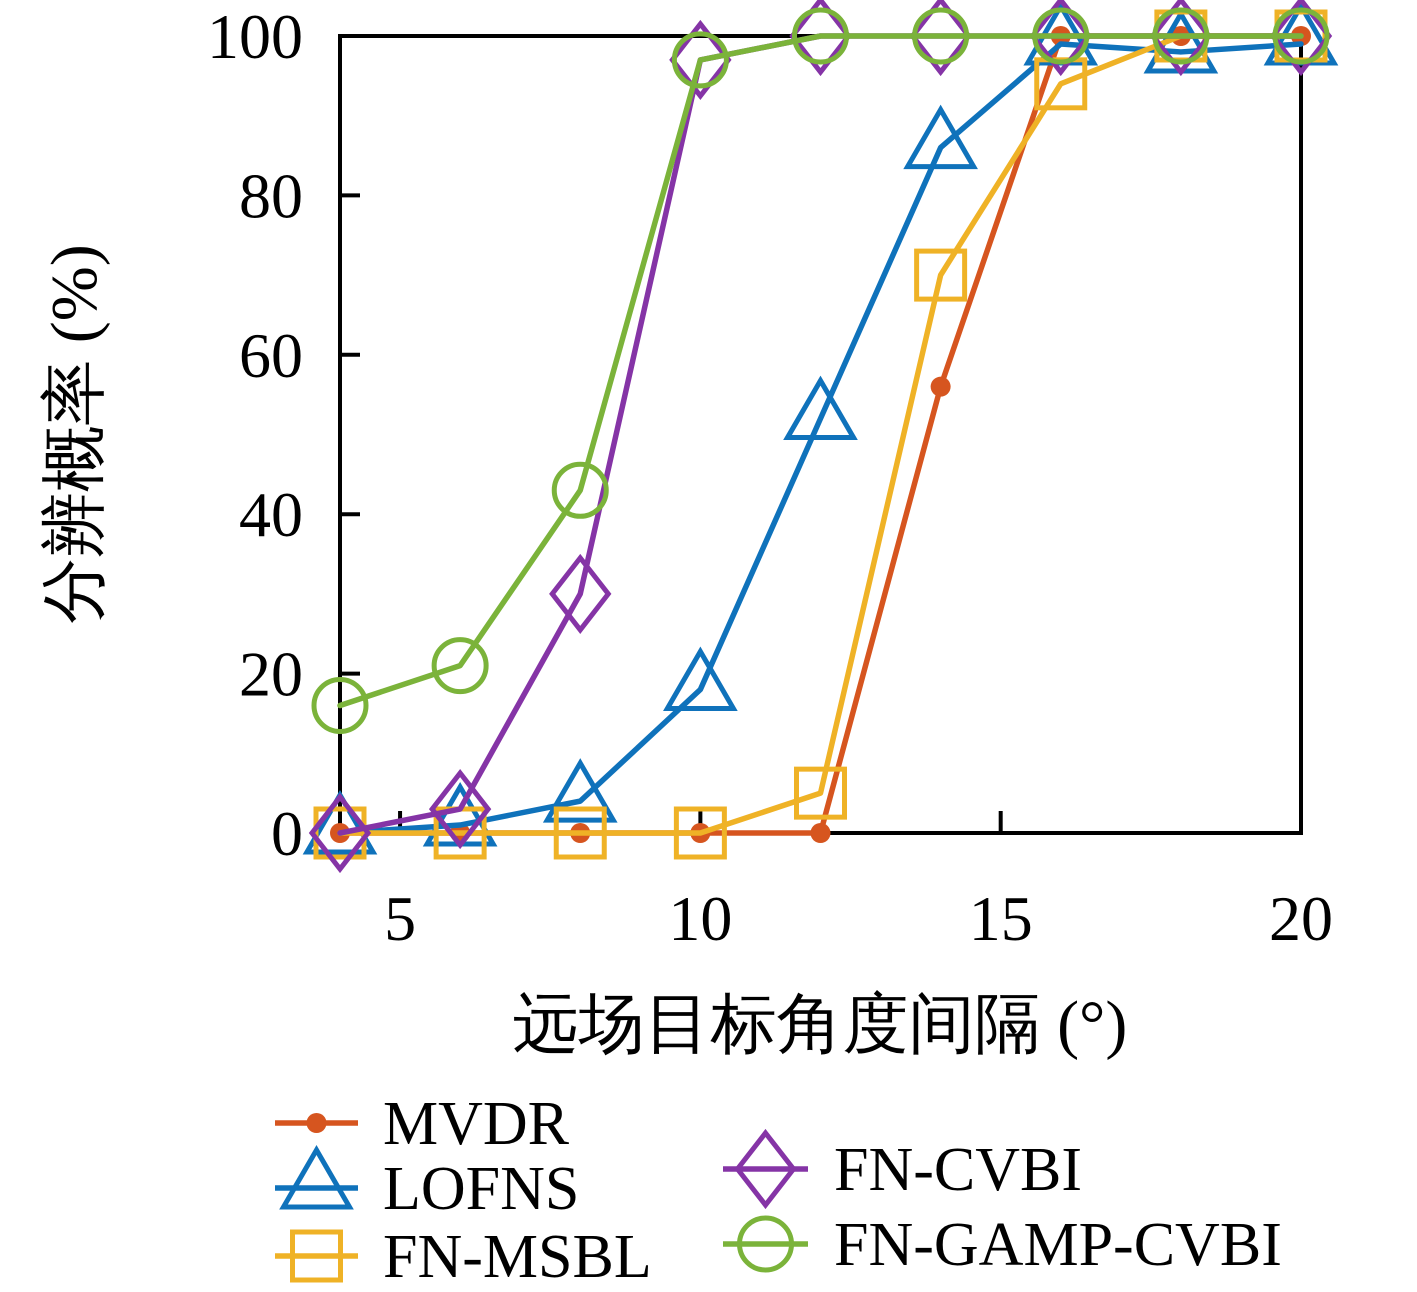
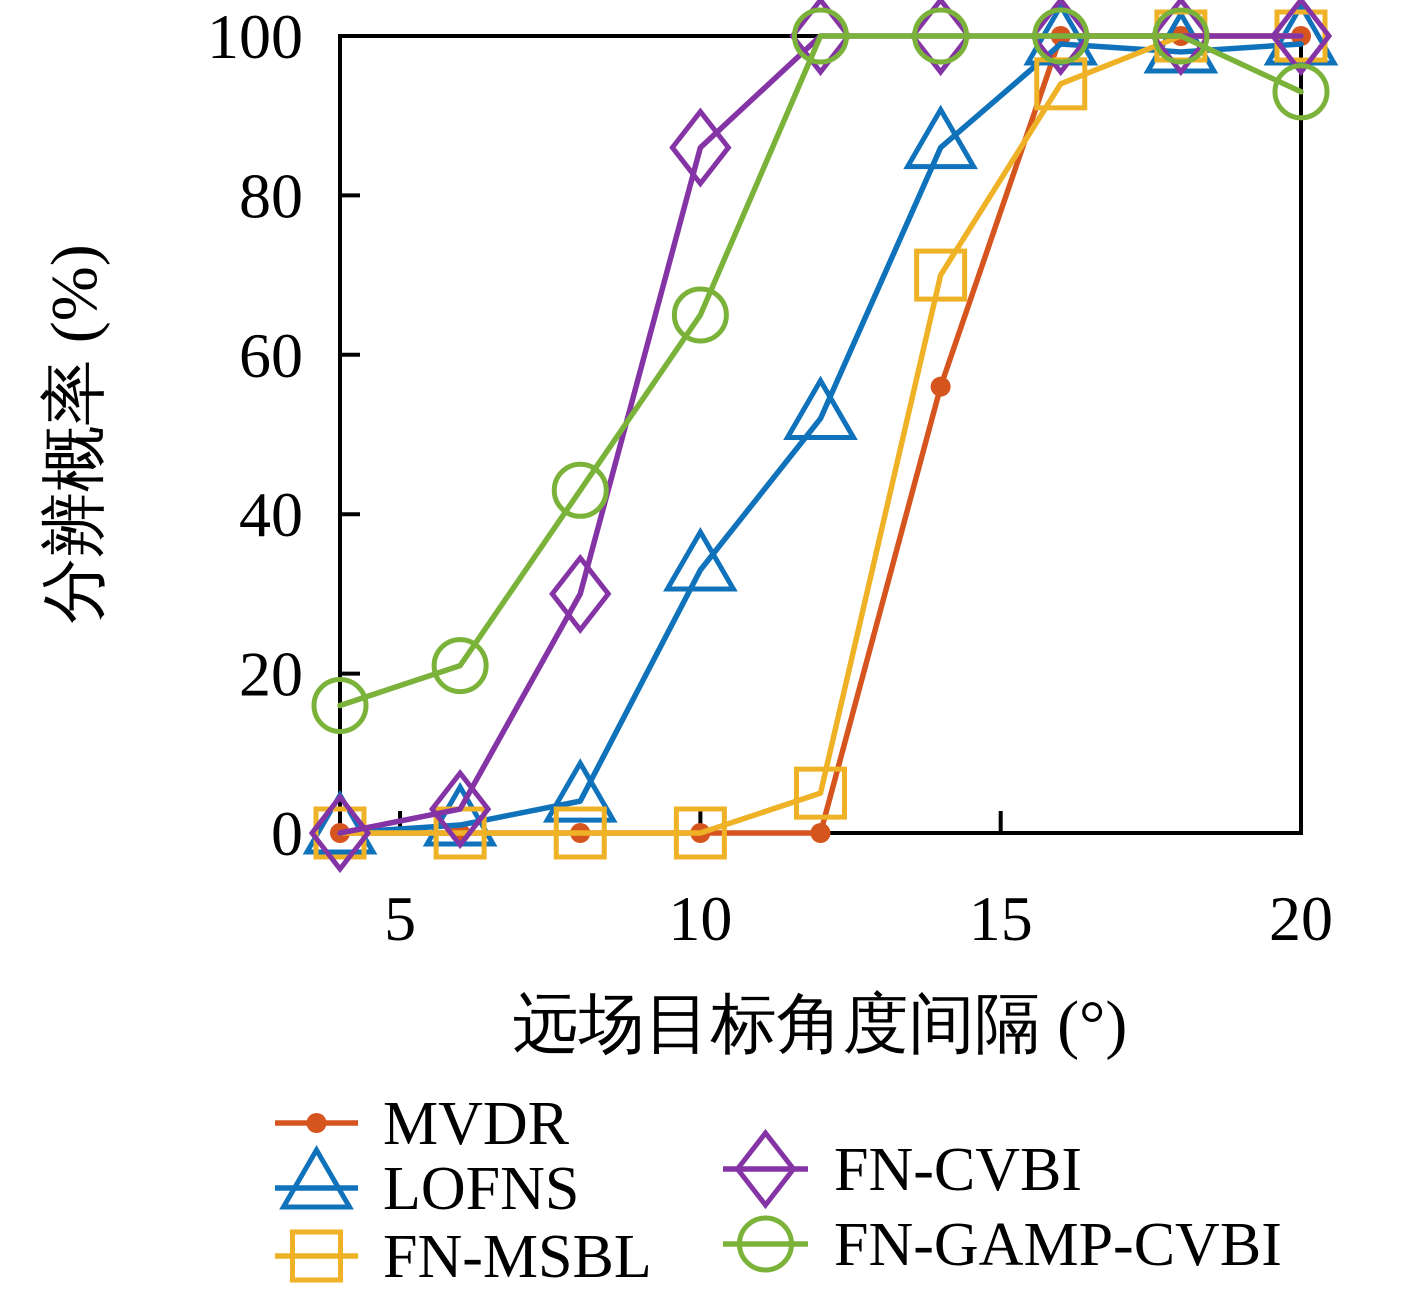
LOFNS/10: 18 -> 33
FN-CVBI/10: 97 -> 86
FN-GAMP-CVBI/10: 97 -> 65
FN-GAMP-CVBI/20: 100 -> 93
